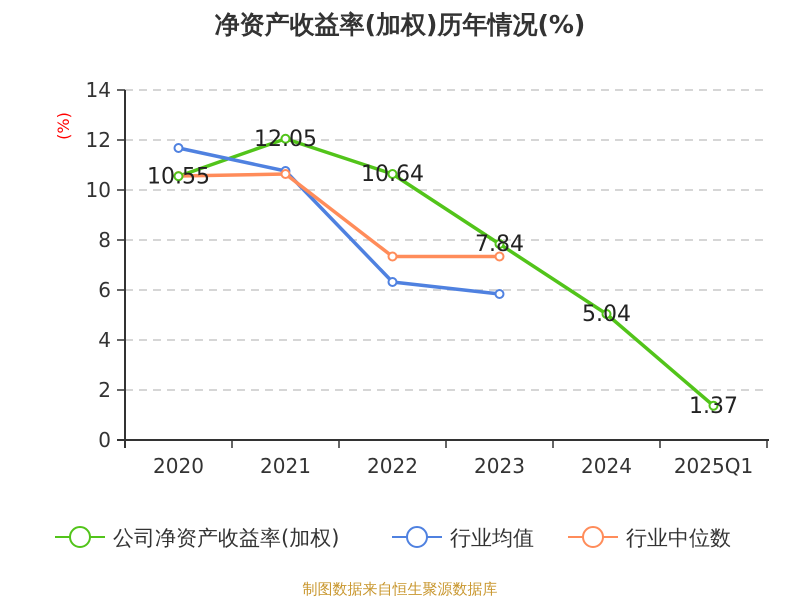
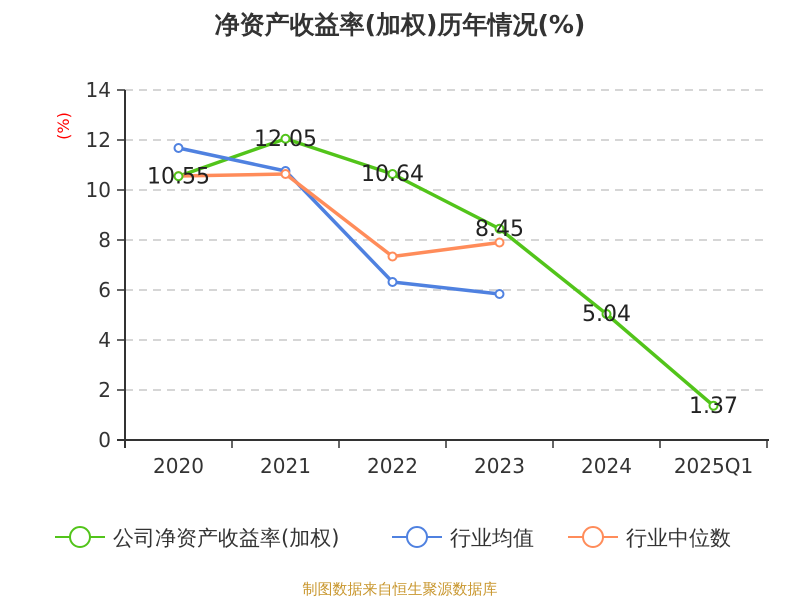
公司净资产收益率(加权)/2023: 7.84 -> 8.45
行业中位数/2023: 7.3 -> 7.9
